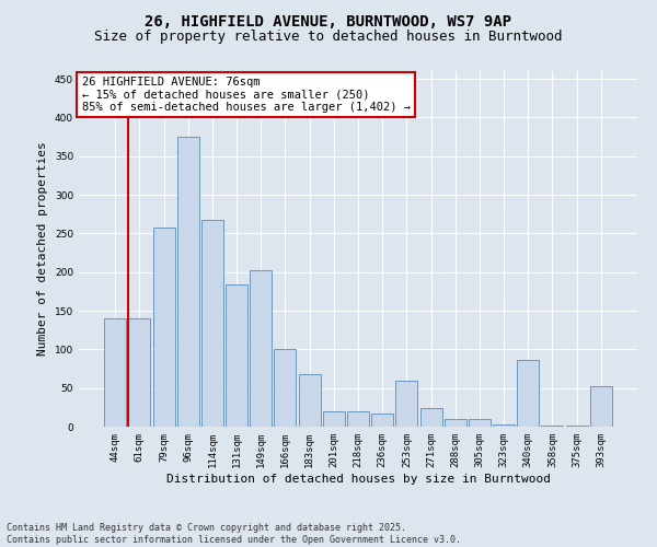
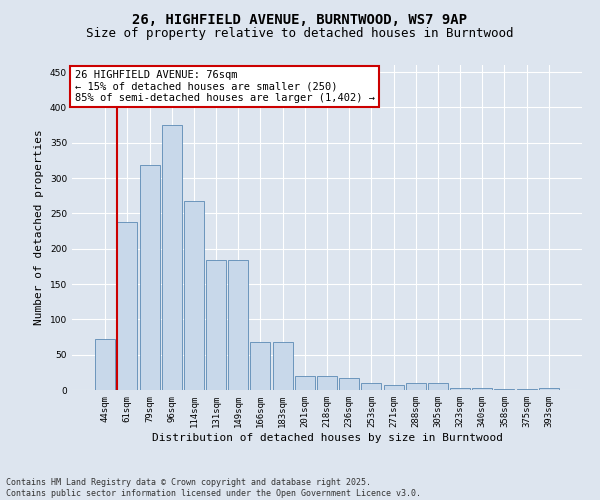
44sqm: 140 -> 72
61sqm: 140 -> 238
79sqm: 258 -> 318
149sqm: 202 -> 184
166sqm: 100 -> 68
253sqm: 60 -> 10
271sqm: 24 -> 7
340sqm: 86 -> 3
393sqm: 52 -> 3
